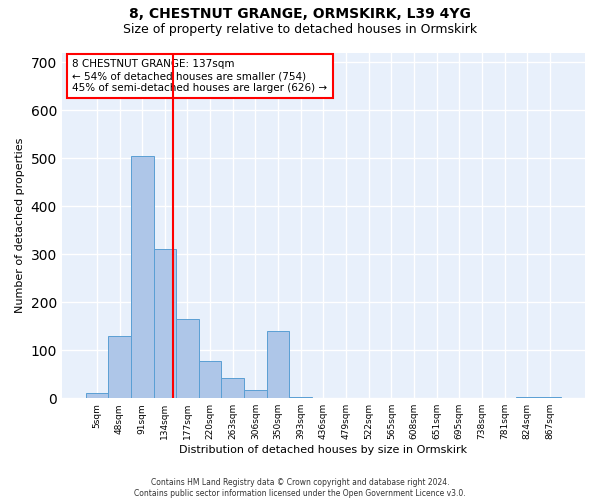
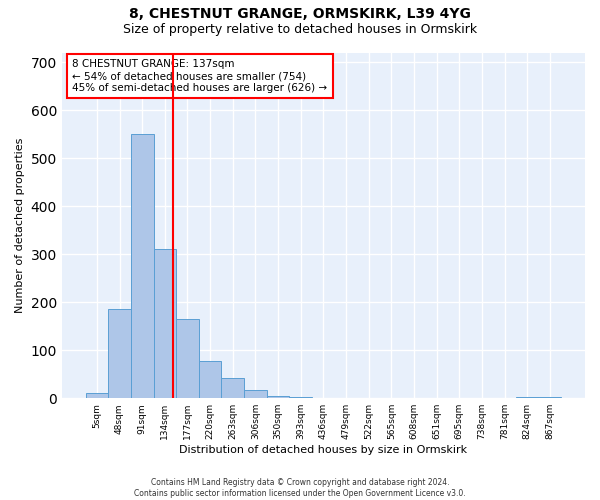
48sqm: 130 -> 185
91sqm: 505 -> 550
350sqm: 140 -> 5
